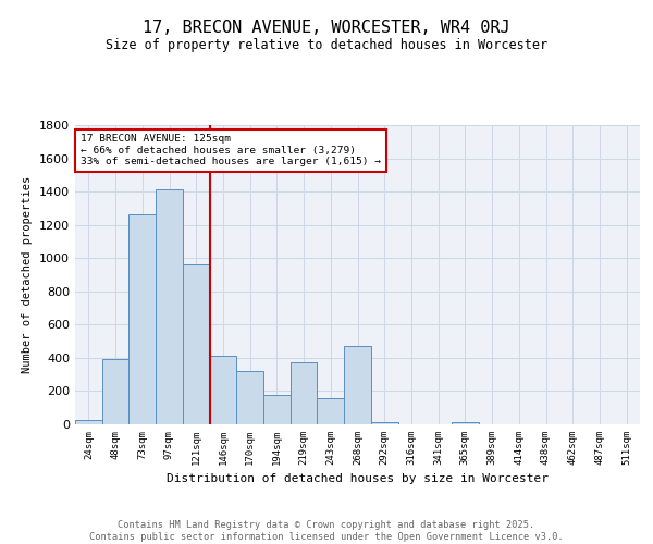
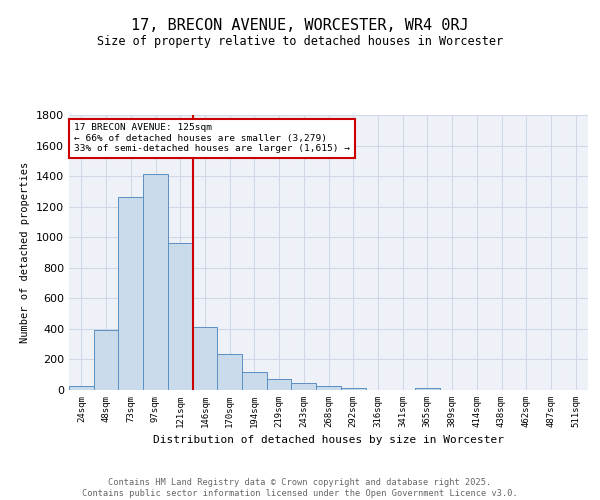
170sqm: 320 -> 240
194sqm: 180 -> 120
219sqm: 370 -> 70
243sqm: 160 -> 40
268sqm: 470 -> 20
